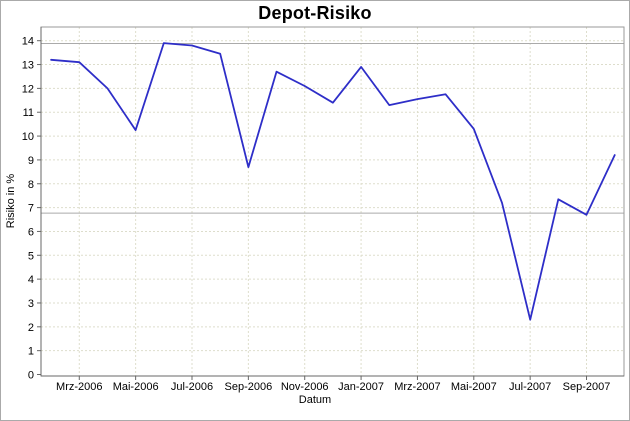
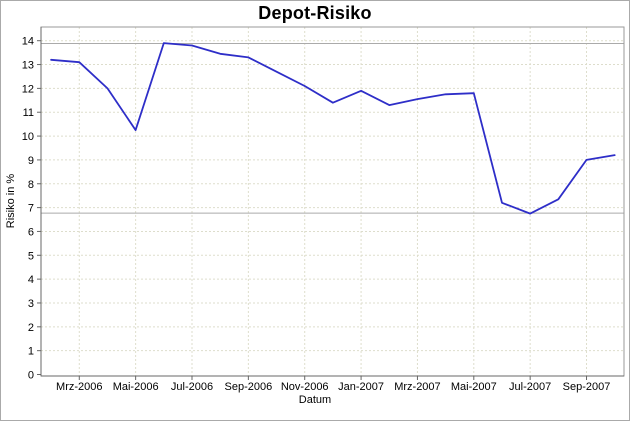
Sep-2006: 8.7 -> 13.3
Jan-2007: 12.9 -> 11.9
Mai-2007: 10.3 -> 11.8
Jul-2007: 2.3 -> 6.8
Sep-2007: 6.7 -> 9.0
